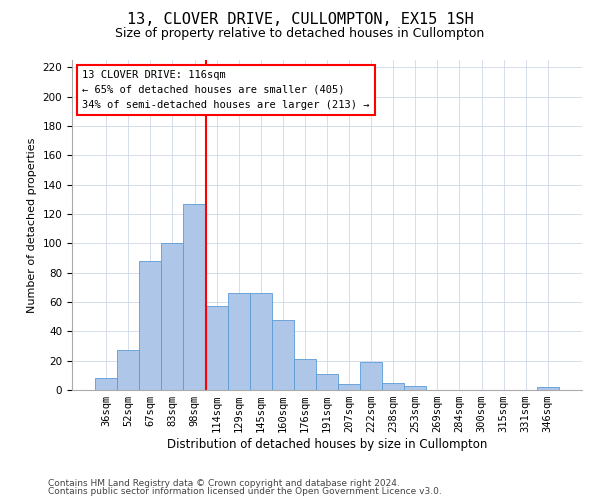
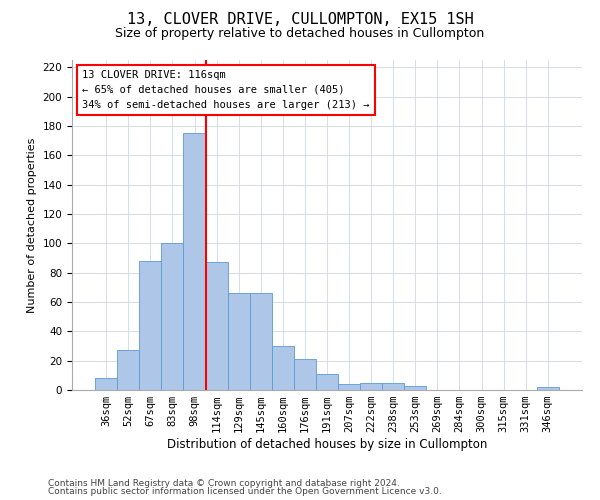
98sqm: 127 -> 175
114sqm: 57 -> 87
160sqm: 48 -> 30
222sqm: 19 -> 5
